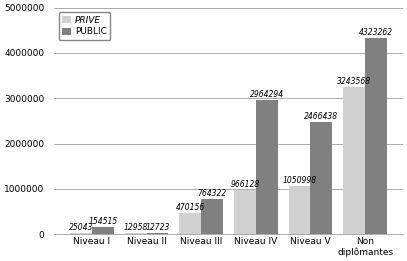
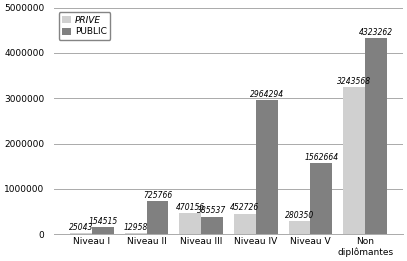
PUBLIC/Niveau II: 12723 -> 725766
PUBLIC/Niveau III: 764322 -> 385537
PRIVE/Niveau IV: 966128 -> 452726
PRIVE/Niveau V: 1050998 -> 280350
PUBLIC/Niveau V: 2466438 -> 1562664
